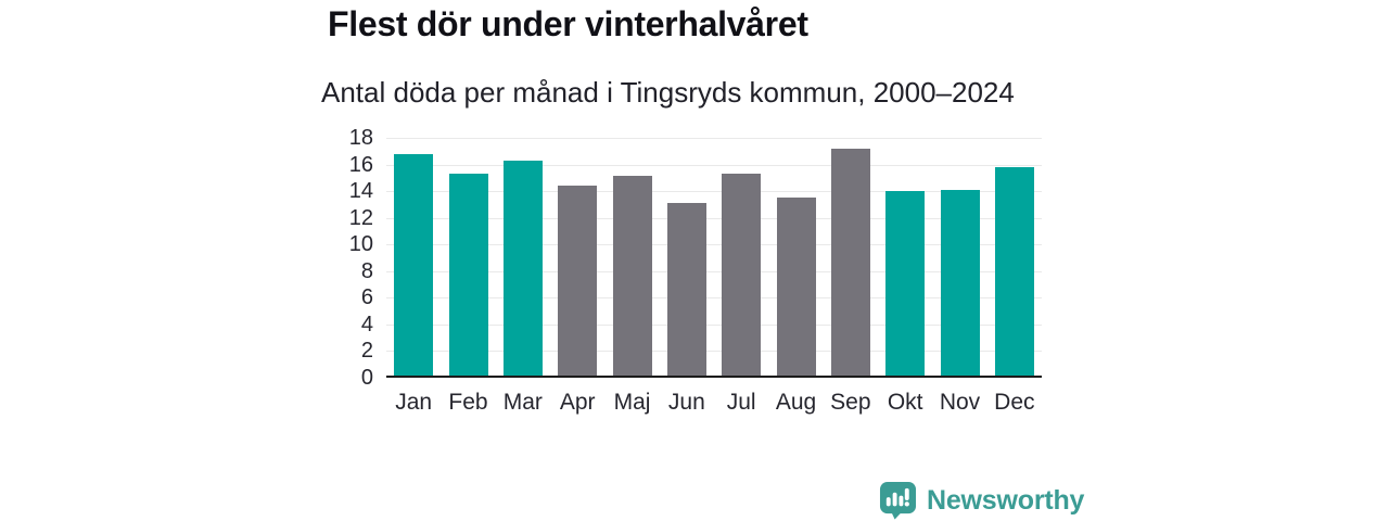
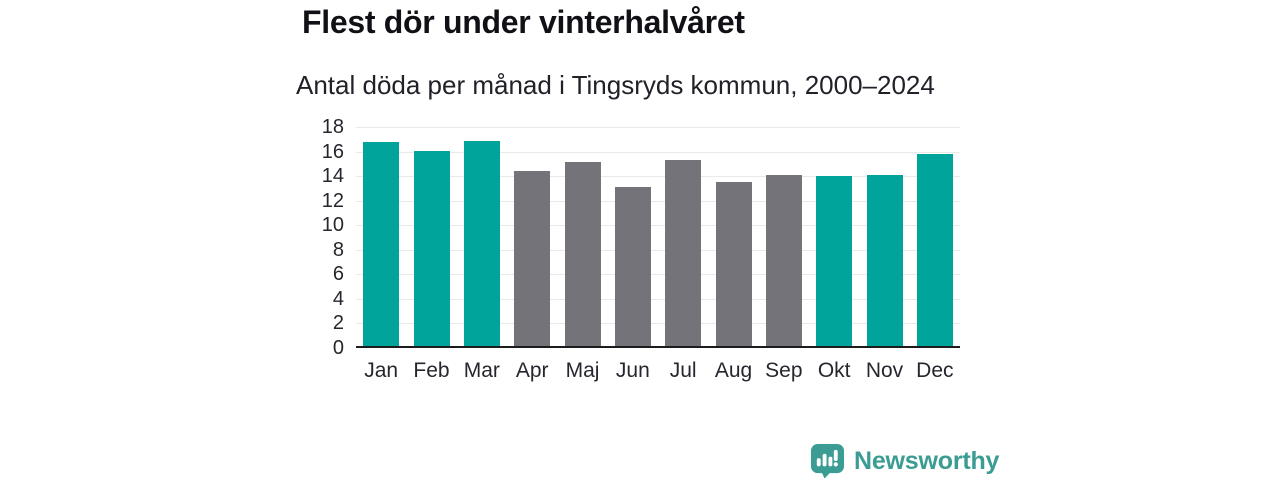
Feb: 15.2 -> 16.0
Mar: 16.2 -> 16.8
Sep: 17.1 -> 14.0
